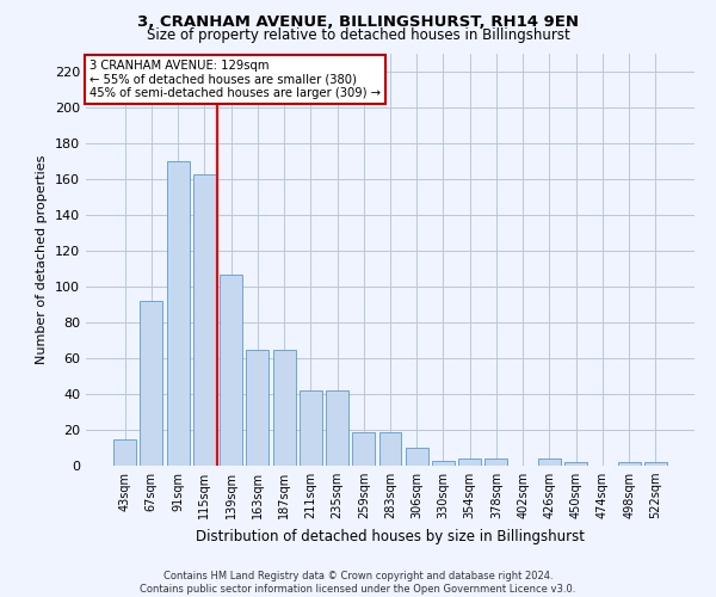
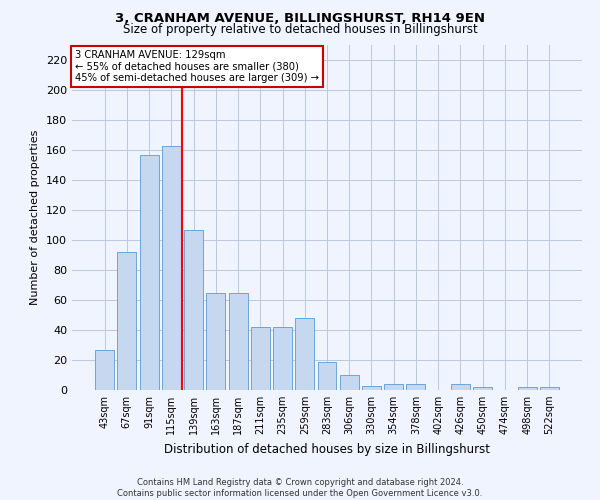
43sqm: 15 -> 27
91sqm: 170 -> 157
259sqm: 19 -> 48
